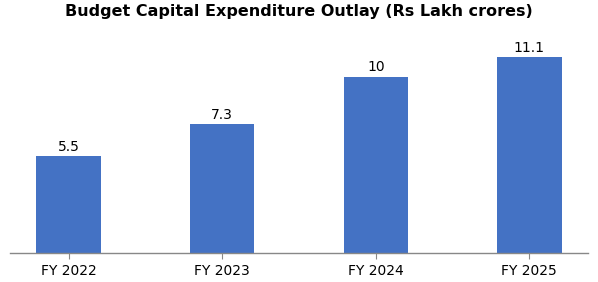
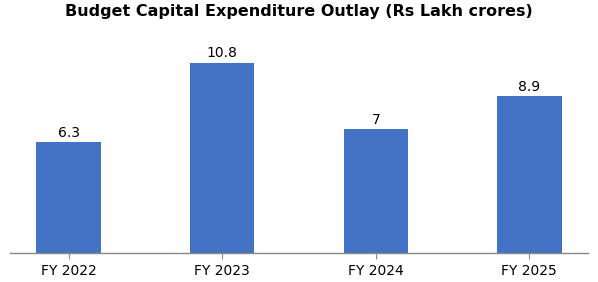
FY 2022: 5.5 -> 6.3
FY 2023: 7.3 -> 10.8
FY 2024: 10 -> 7
FY 2025: 11.1 -> 8.9
